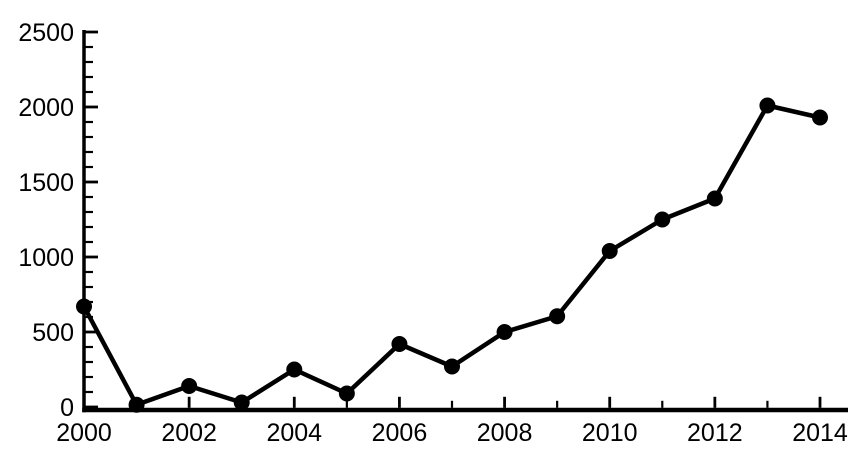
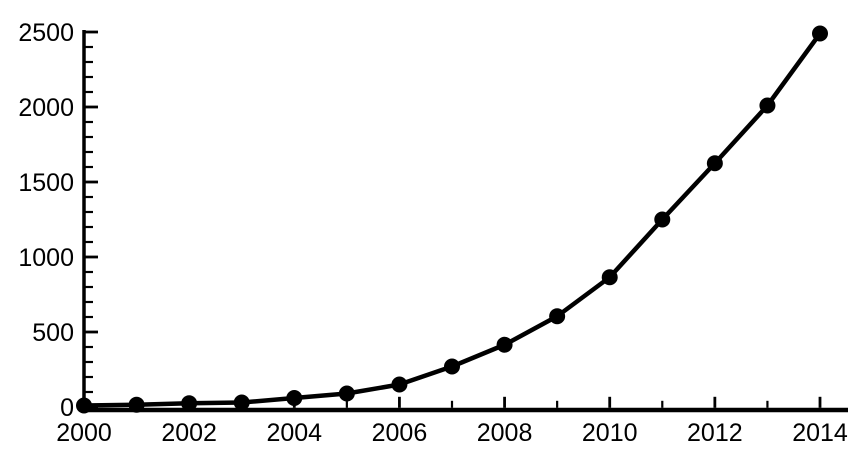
2000: 670 -> 10
2002: 140 -> 20
2004: 250 -> 60
2006: 420 -> 150
2008: 500 -> 420
2010: 1040 -> 860
2012: 1390 -> 1620
2014: 1930 -> 2490
